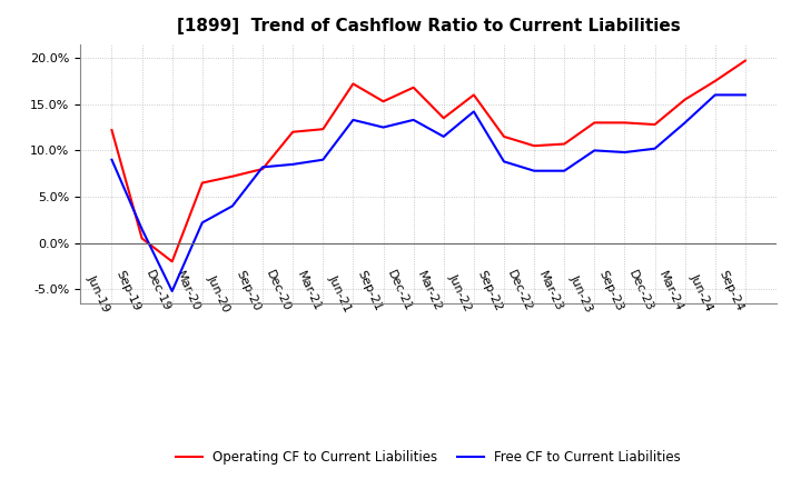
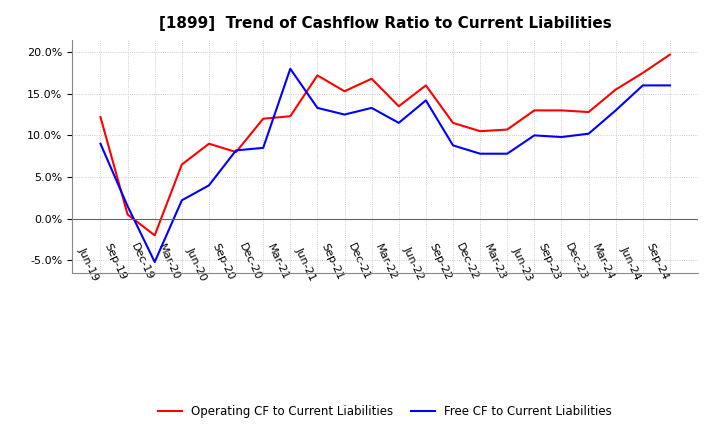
Operating CF to Current Liabilities/Jun-20: 7.2% -> 9.0%
Free CF to Current Liabilities/Mar-21: 9.0% -> 18.0%
